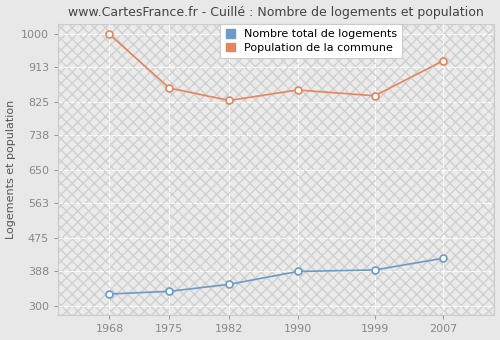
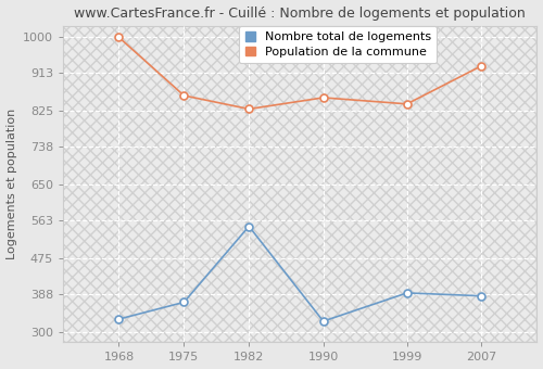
Nombre total de logements/1975: 337 -> 370
Nombre total de logements/1982: 355 -> 550
Nombre total de logements/1990: 388 -> 325
Nombre total de logements/2007: 422 -> 385
